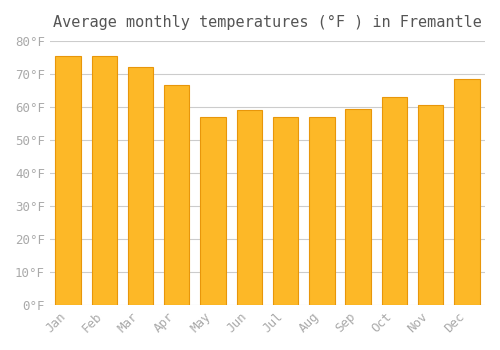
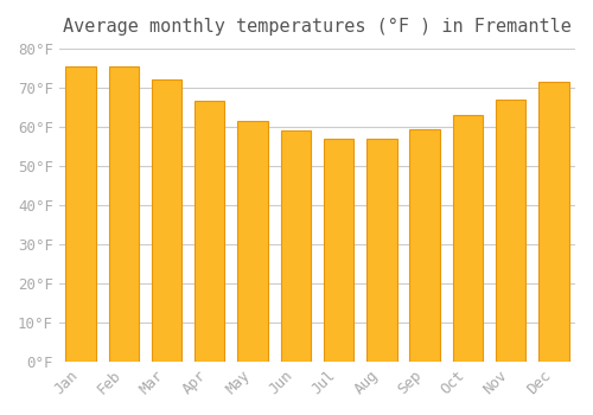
May: 57.0°F -> 61.5°F
Nov: 60.5°F -> 67.0°F
Dec: 68.5°F -> 71.5°F
